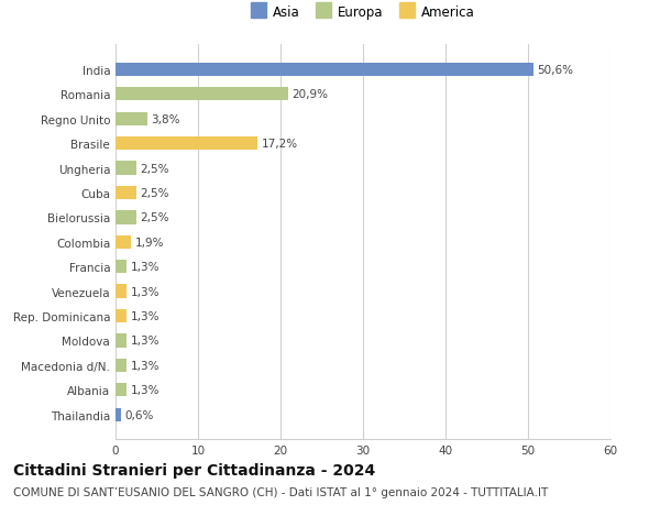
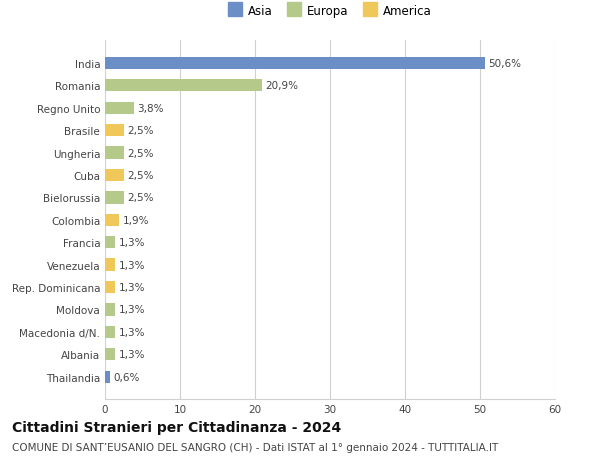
Brasile: 17,2% -> 2,5%
